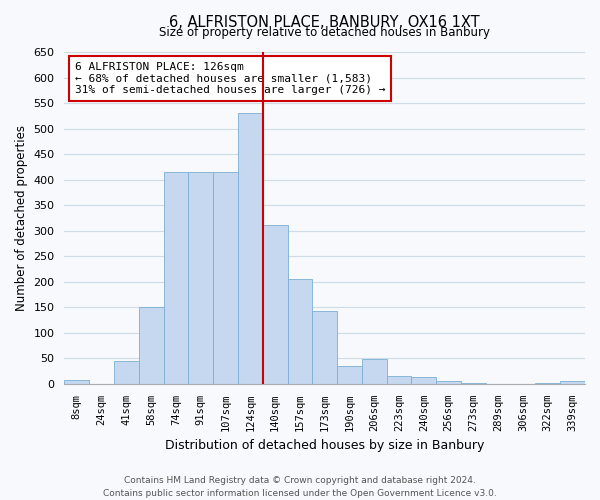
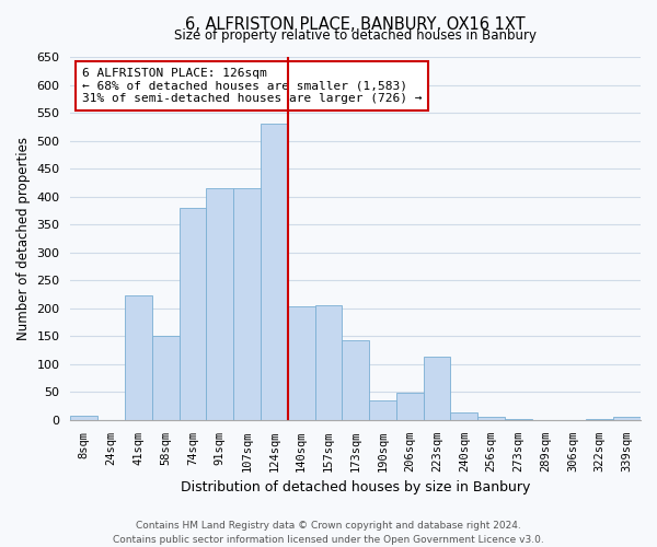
41sqm: 44 -> 224
74sqm: 415 -> 380
140sqm: 312 -> 204
223sqm: 15 -> 114
